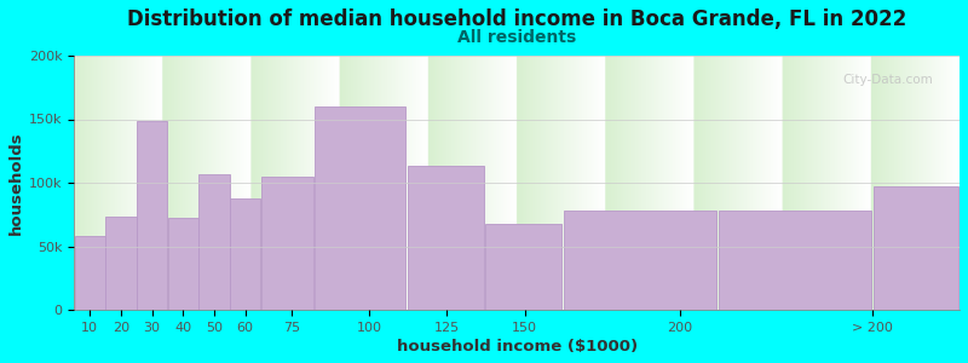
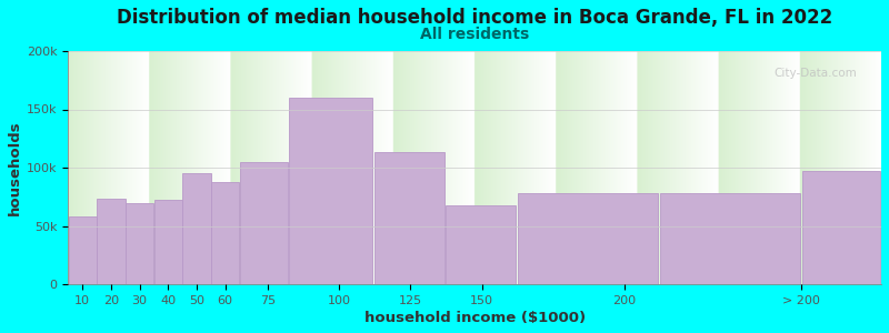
30: 149k -> 70k
50: 107k -> 95k
